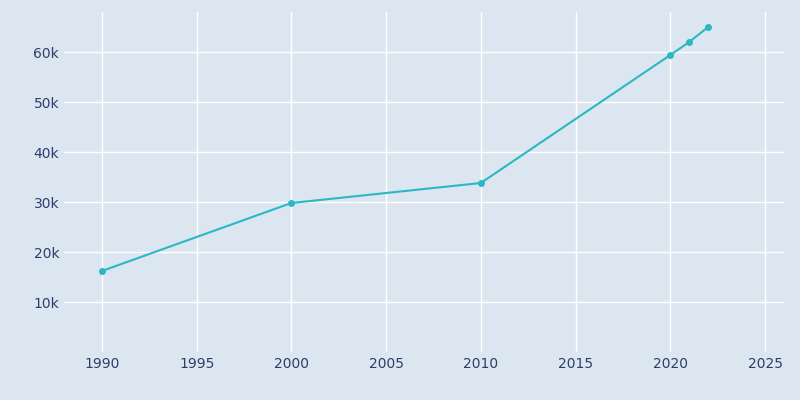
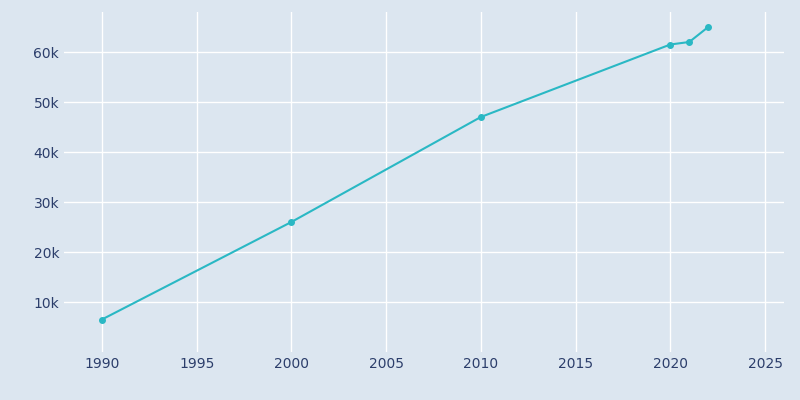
1990: 16.2k -> 6.5k
2000: 29.8k -> 26.0k
2010: 33.8k -> 47.0k
2020: 59.4k -> 61.5k
